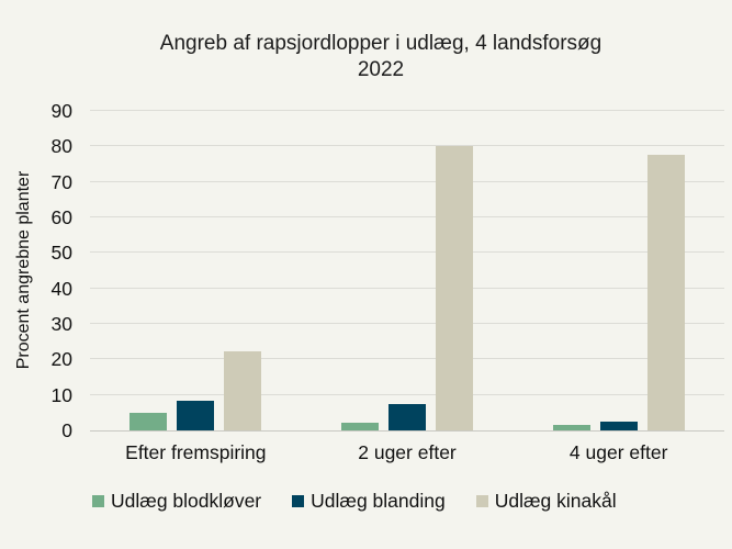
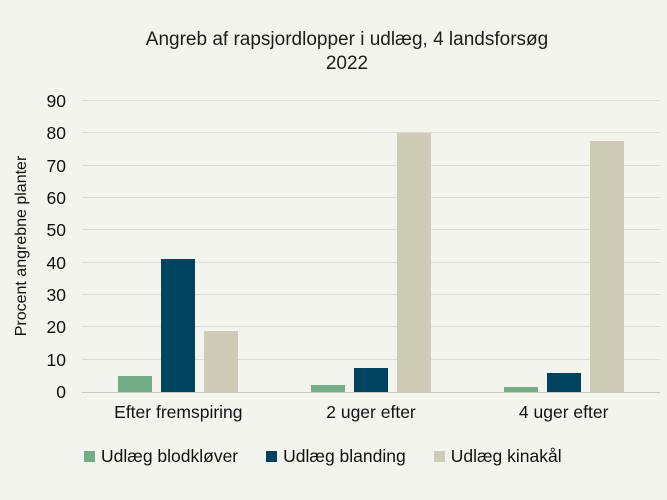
Udlæg blanding/Efter fremspiring: 8 -> 41
Udlæg kinakål/Efter fremspiring: 22 -> 19
Udlæg blanding/4 uger efter: 2 -> 6
